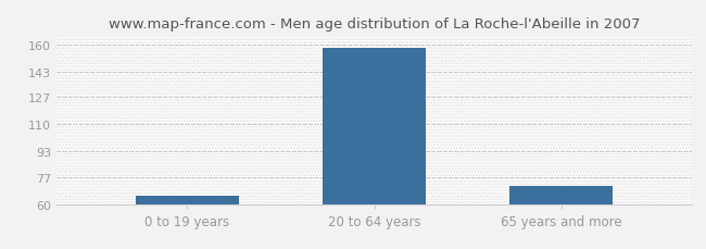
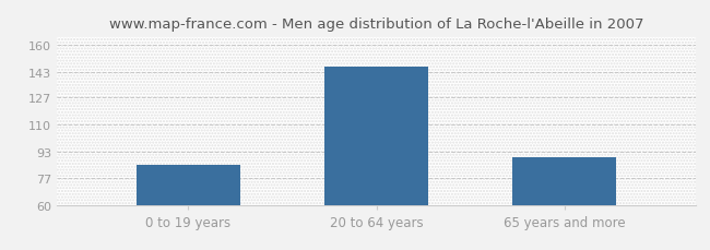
0 to 19 years: 65 -> 85
20 to 64 years: 158 -> 146
65 years and more: 71 -> 90
